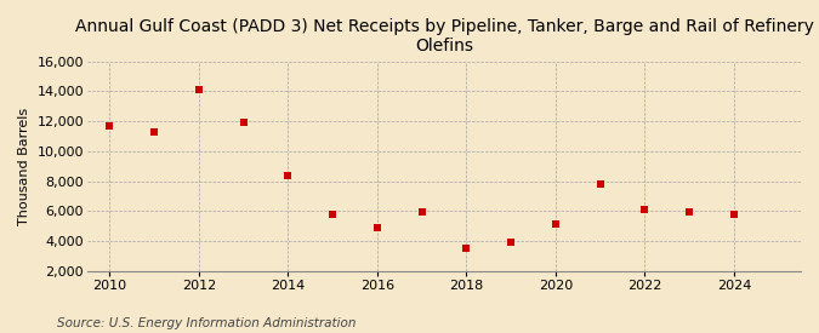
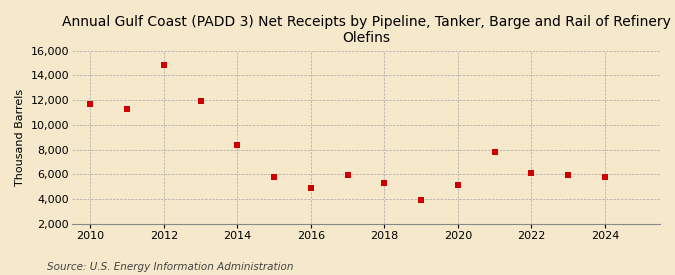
2012: 14,100 -> 14,800
2018: 3,500 -> 5,300
